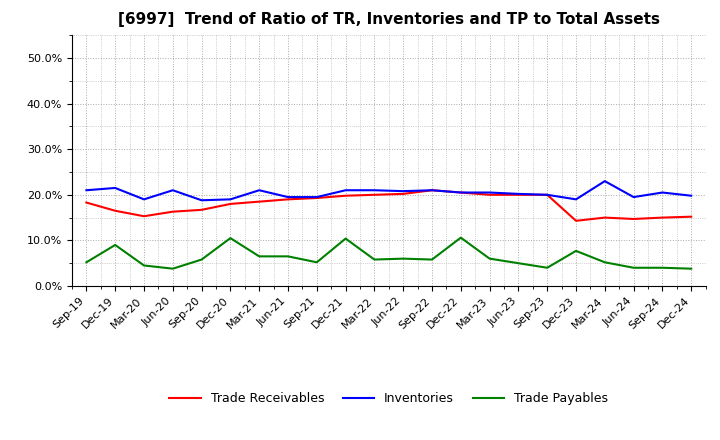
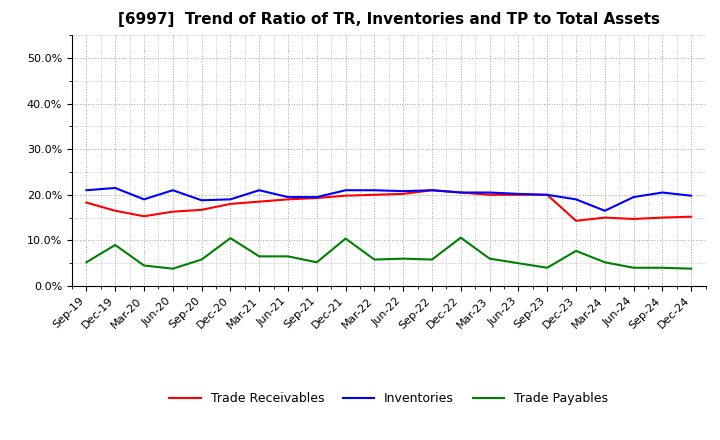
Inventories/Mar-24: 23.0% -> 16.5%
